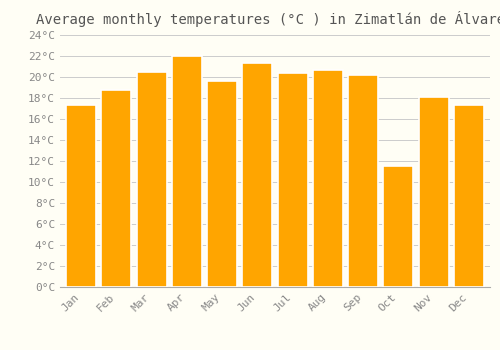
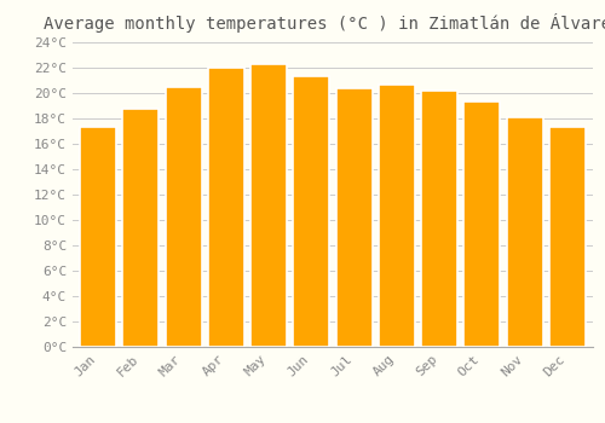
May: 19.6°C -> 22.3°C
Oct: 11.5°C -> 19.3°C
